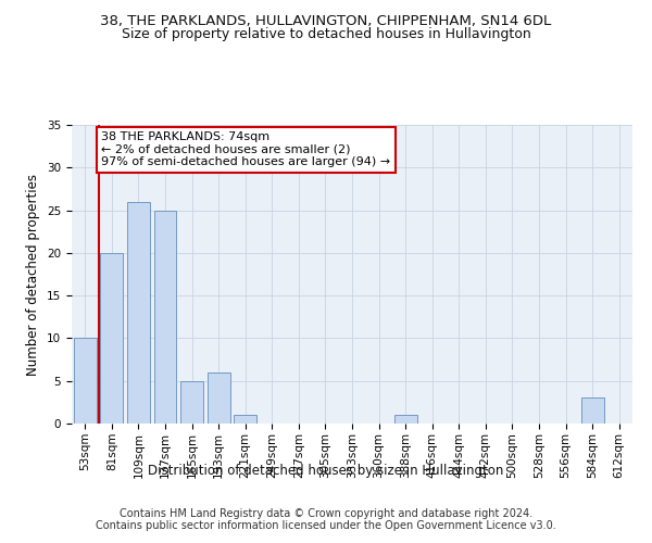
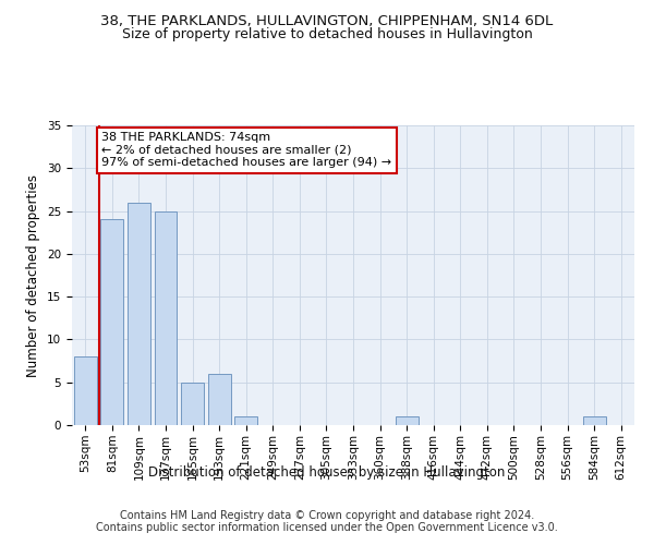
53sqm: 10 -> 8
81sqm: 20 -> 24
584sqm: 3 -> 1
